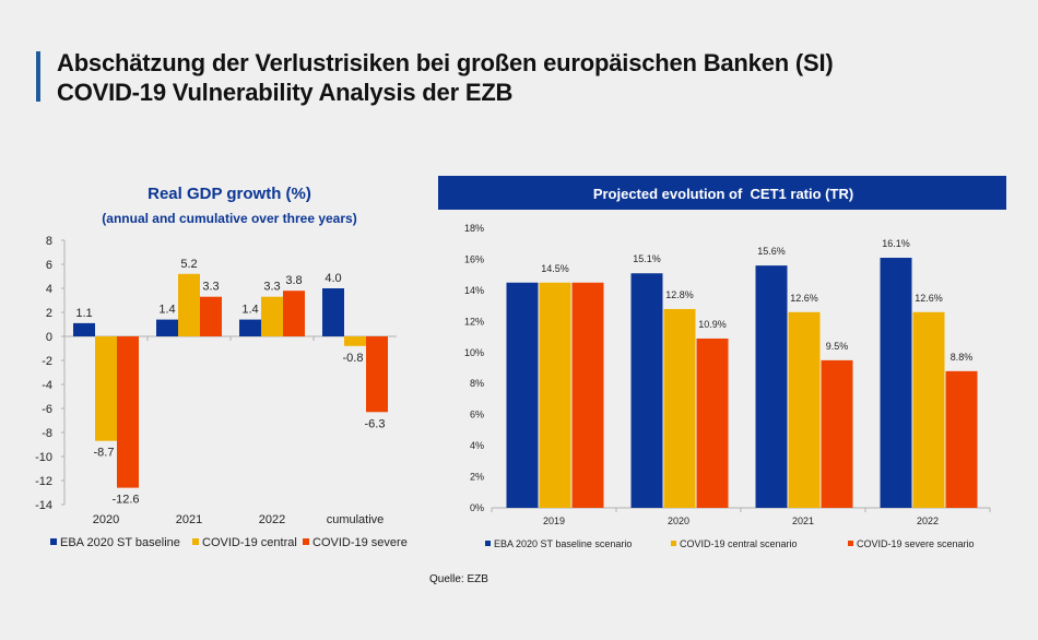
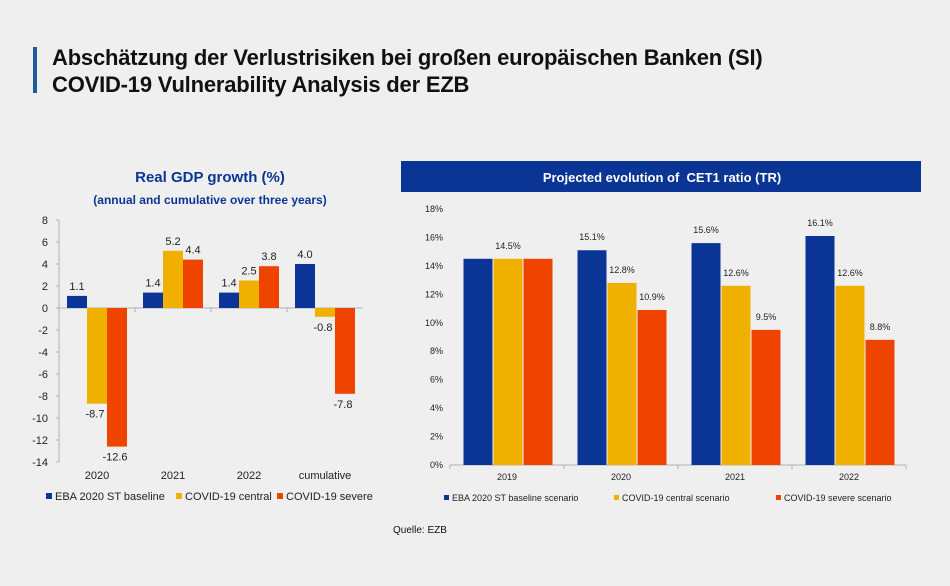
Real GDP growth (%)/COVID-19 severe/2021: 3.3 -> 4.4
Real GDP growth (%)/COVID-19 central/2022: 3.3 -> 2.5
Real GDP growth (%)/COVID-19 severe/cumulative: -6.3 -> -7.8
